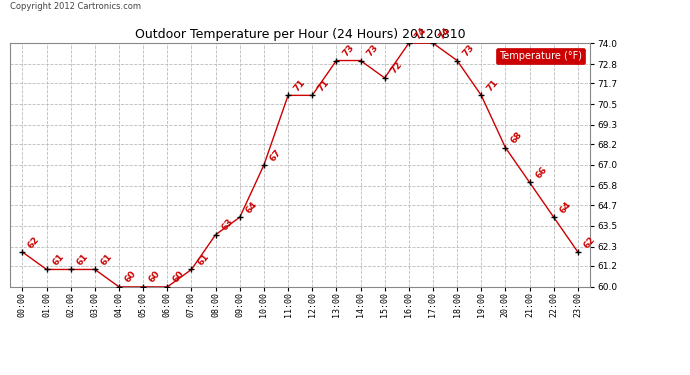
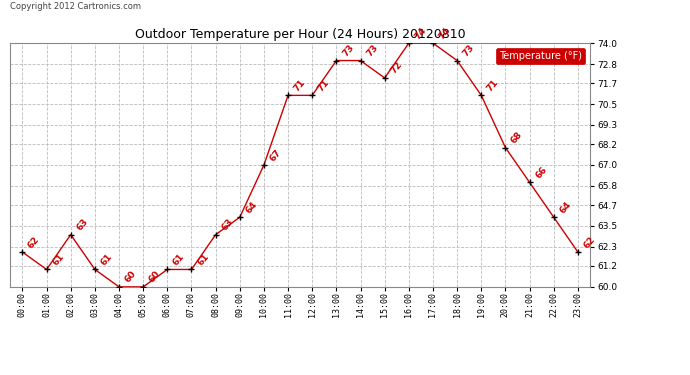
02:00: 61 -> 63
06:00: 60 -> 61
